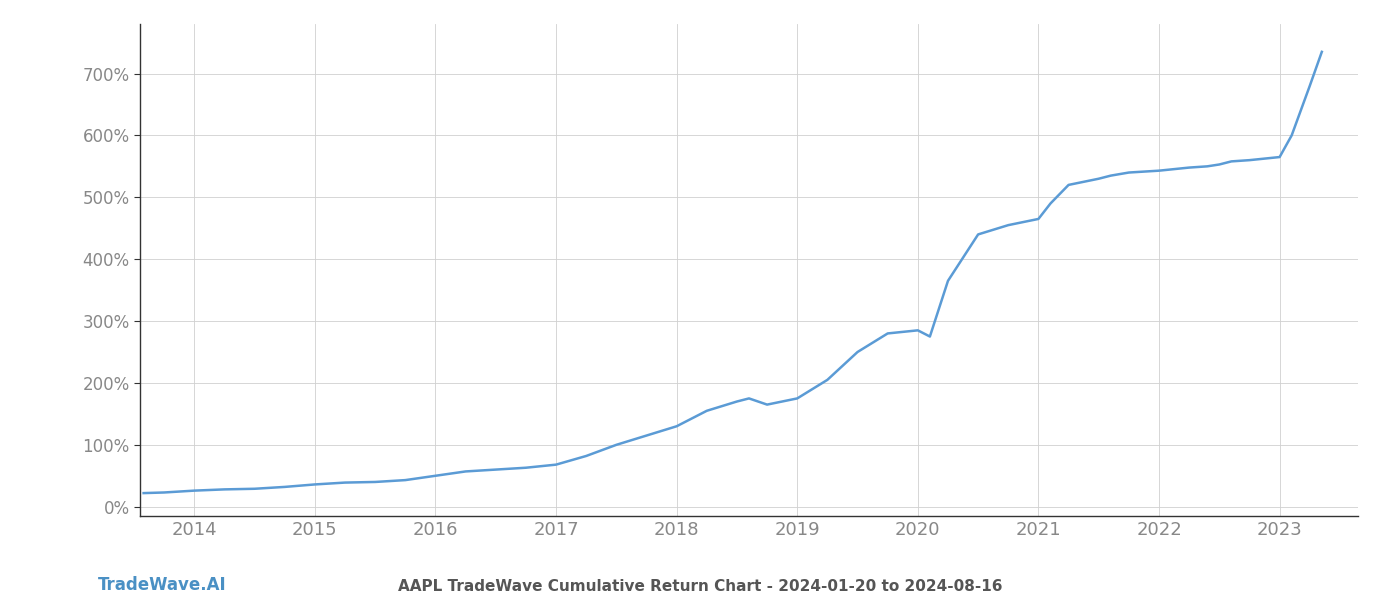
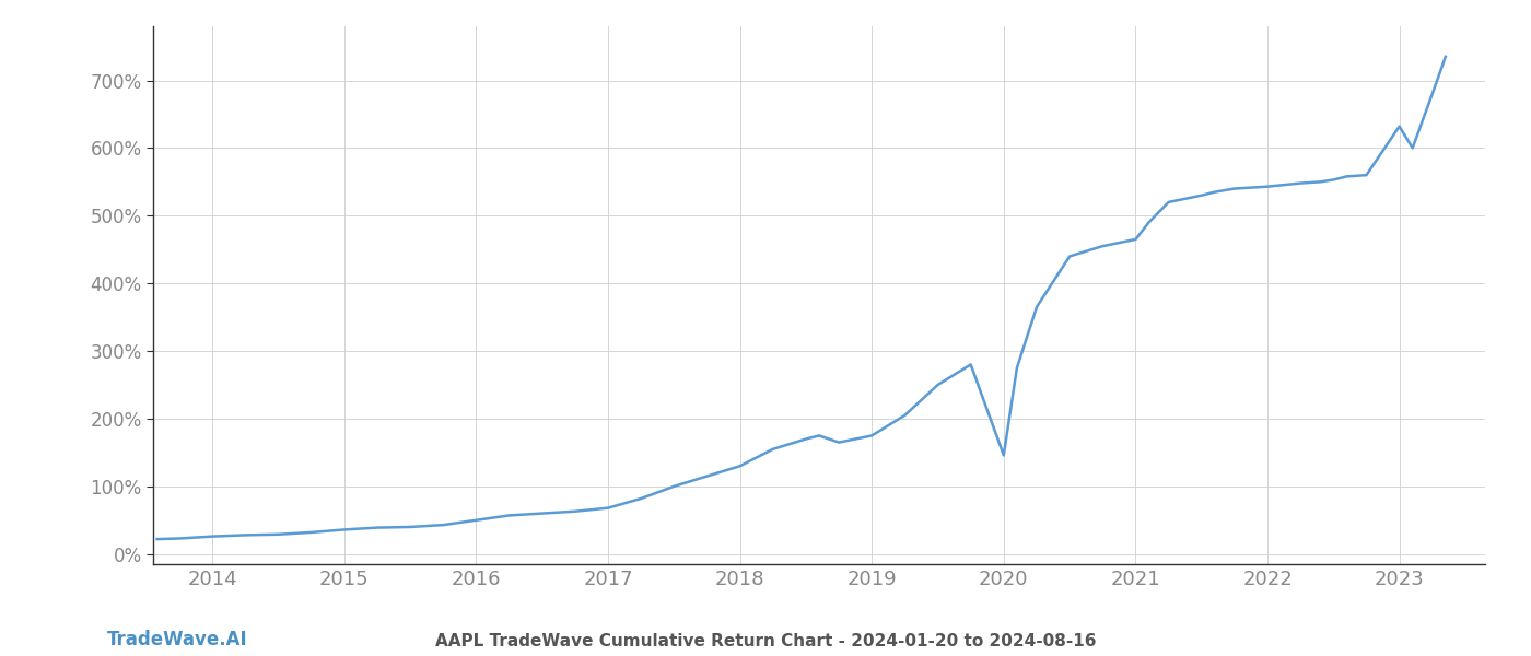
2020: 285% -> 146%
2023: 565% -> 632%
